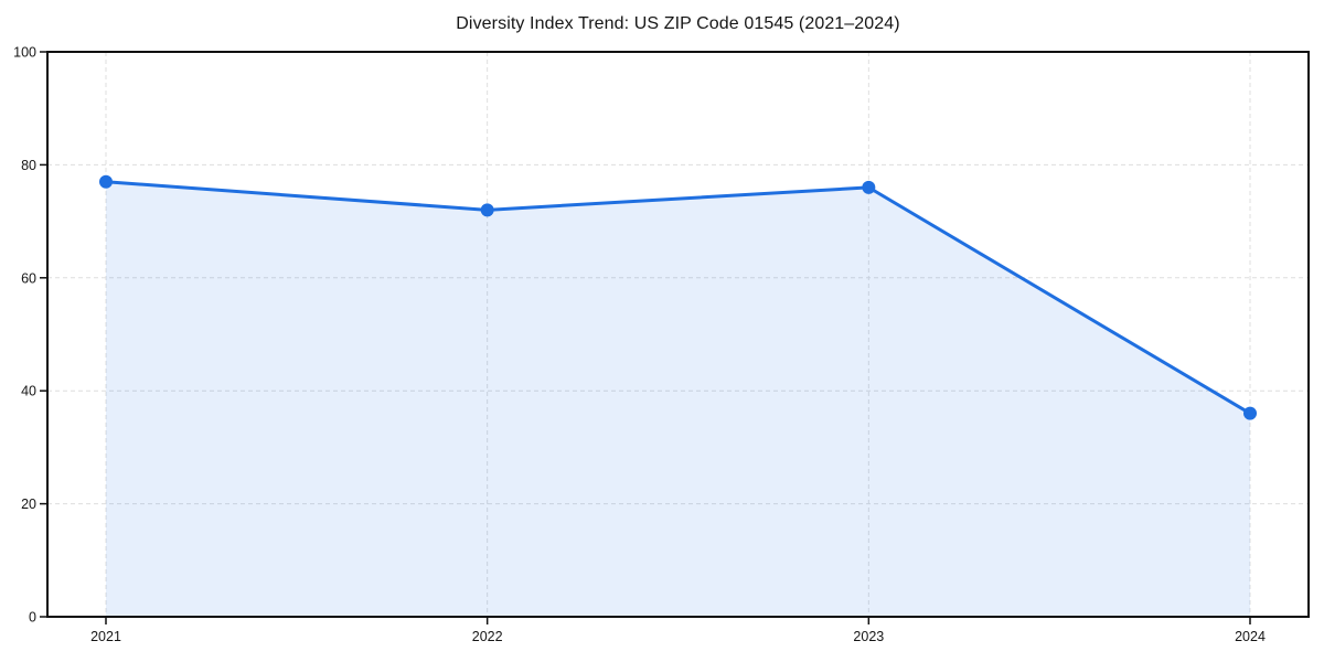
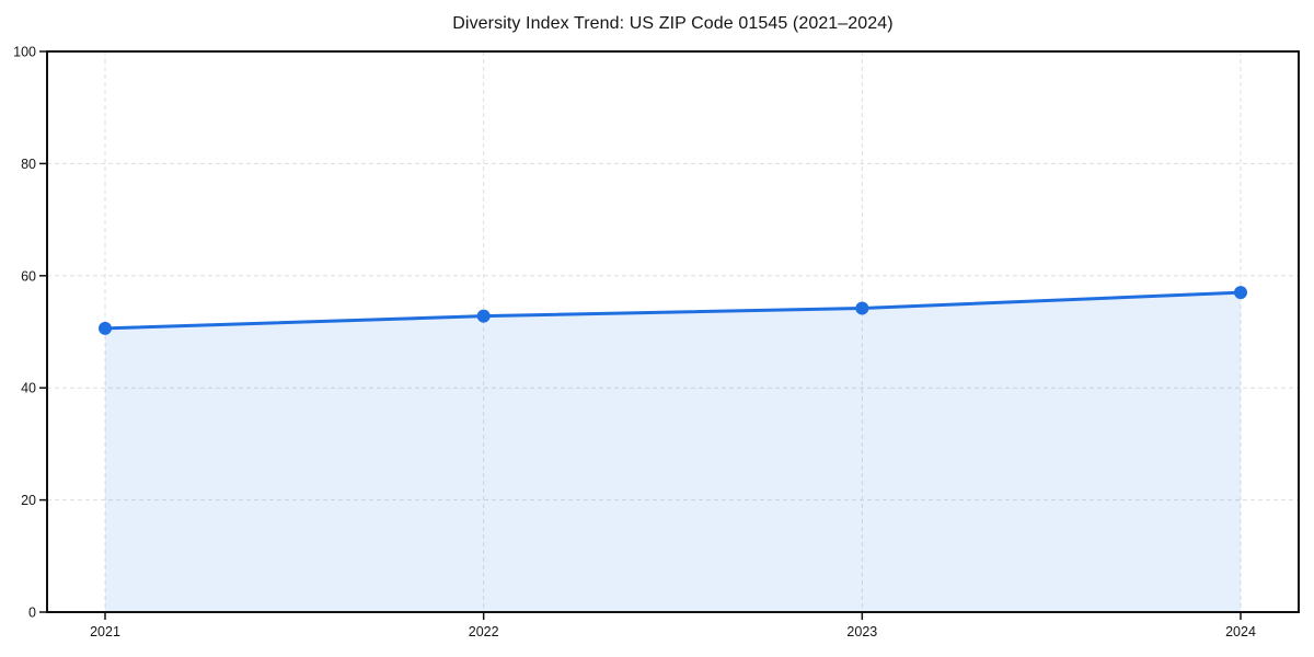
2021: 77 -> 51
2022: 72 -> 53
2023: 76 -> 54
2024: 36 -> 57
